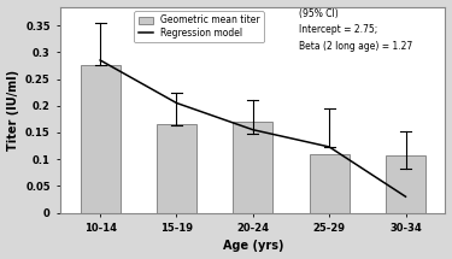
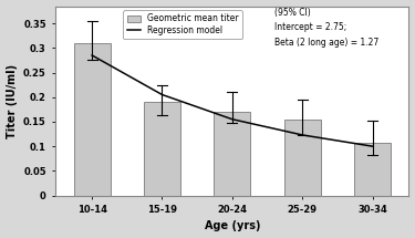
Geometric mean titer/10-14: 0.275 -> 0.310
Geometric mean titer/15-19: 0.165 -> 0.190
Geometric mean titer/25-29: 0.110 -> 0.155
Regression model/30-34: 0.030 -> 0.100
